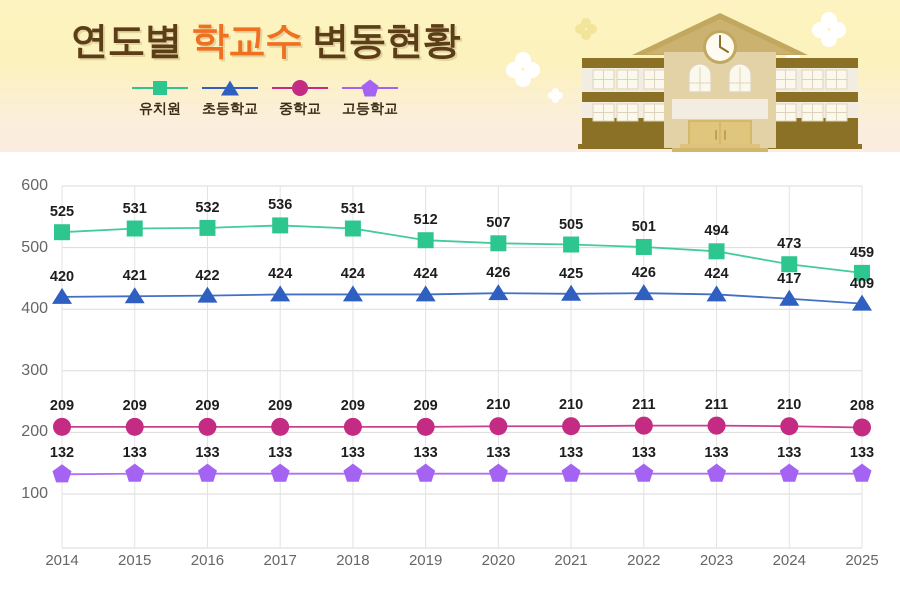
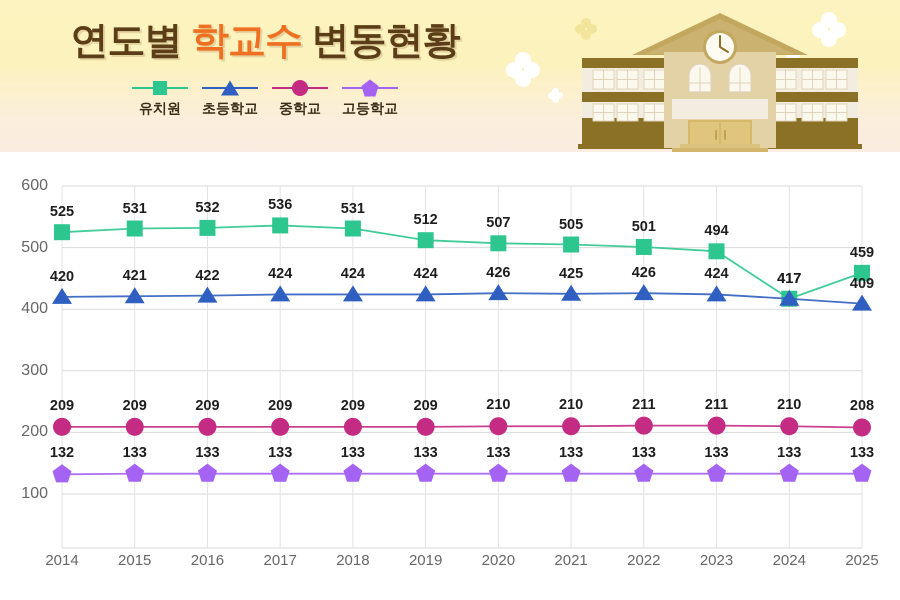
유치원/2024: 473 -> 417
